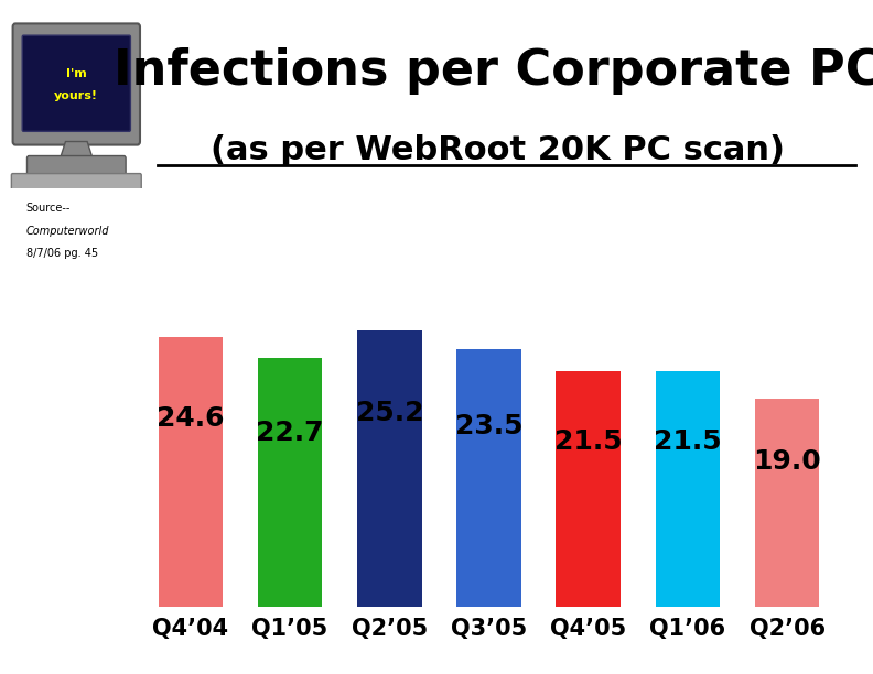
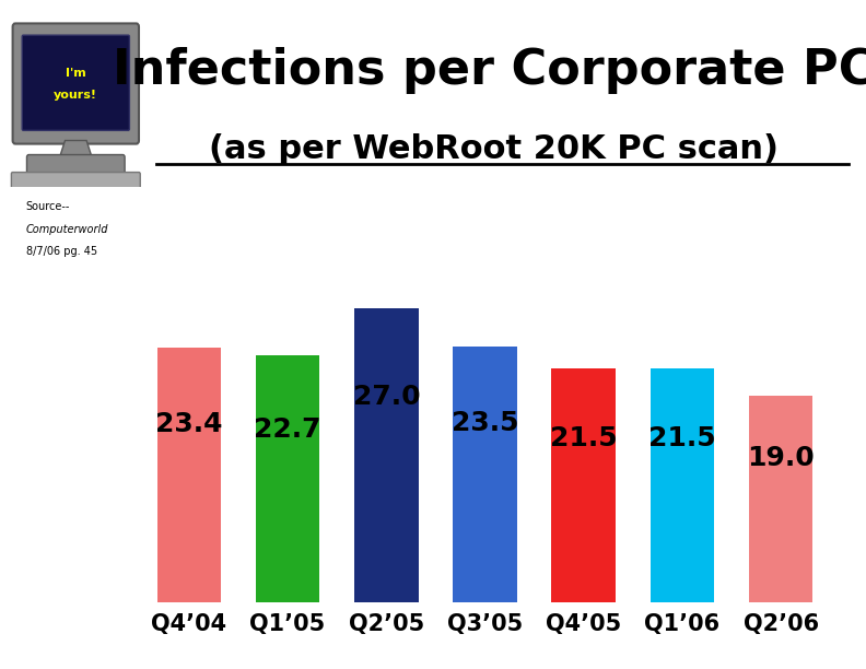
Q4’04: 24.6 -> 23.4
Q2’05: 25.2 -> 27.0
